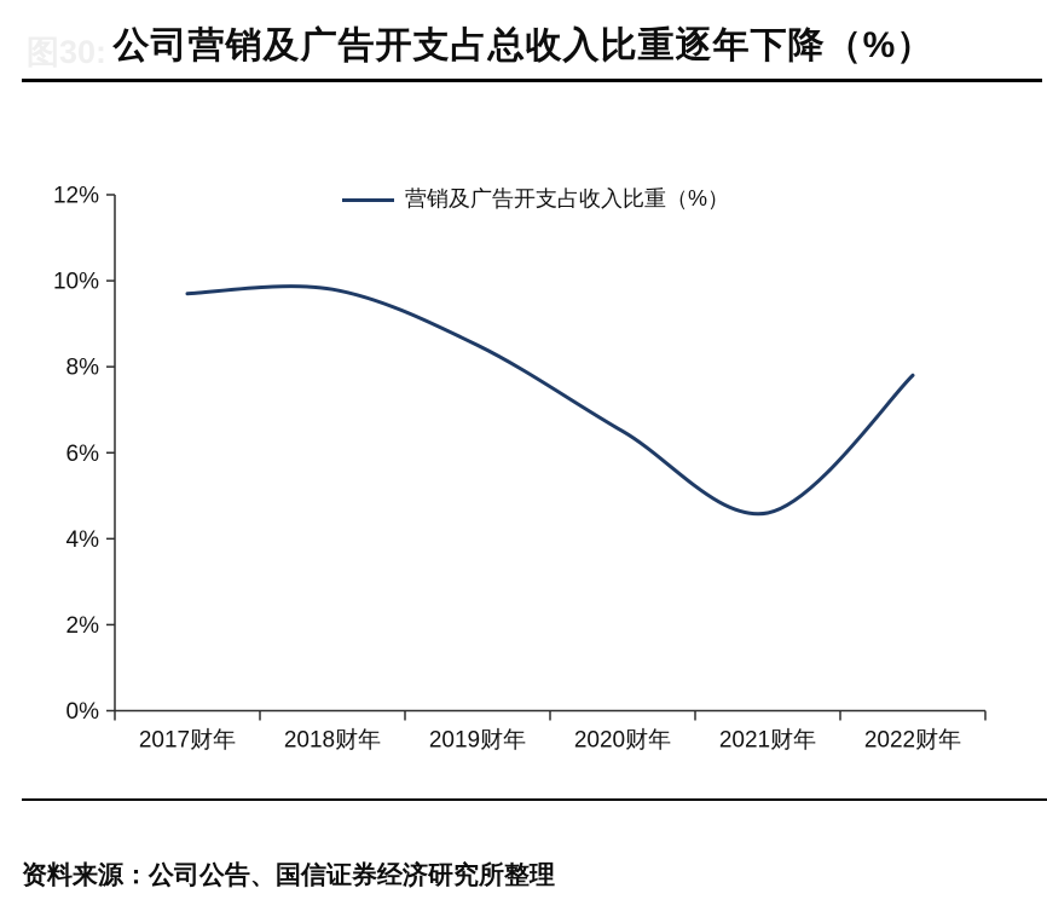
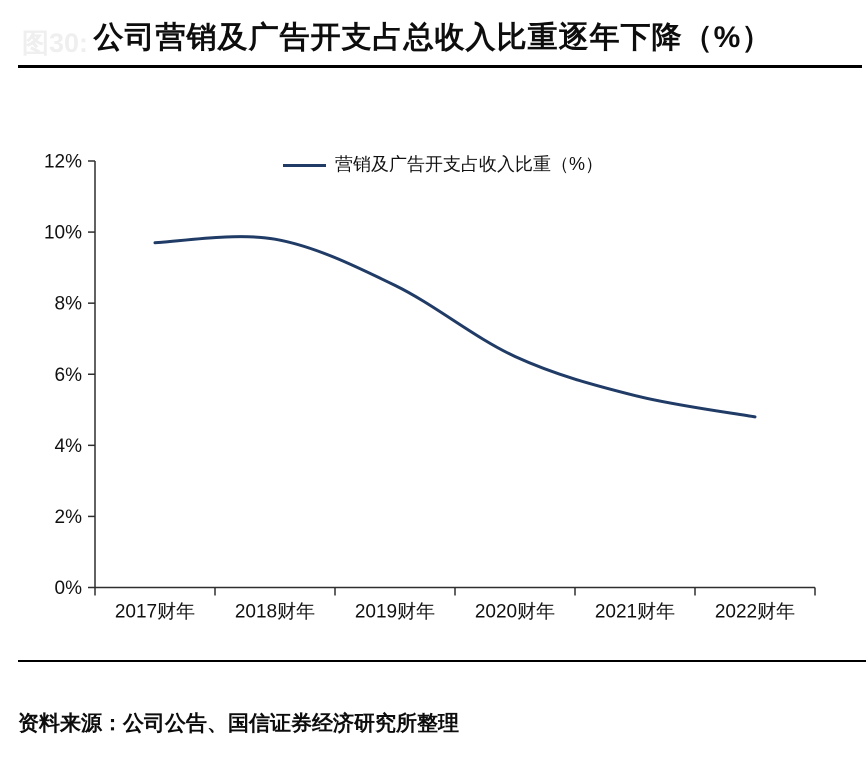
2021财年: 4.6% -> 5.4%
2022财年: 7.8% -> 4.8%
